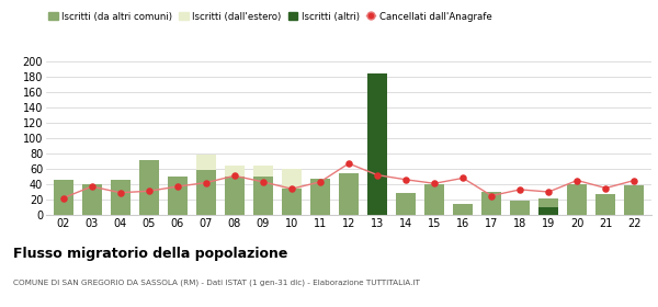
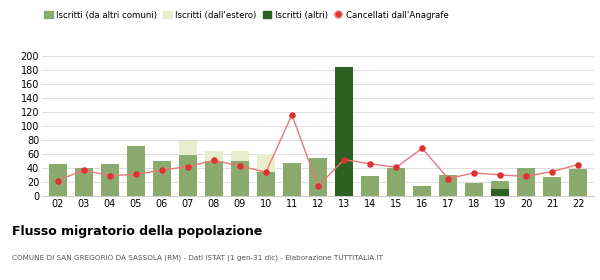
Cancellati dall'Anagrafe/11: 43 -> 116
Cancellati dall'Anagrafe/12: 67 -> 14
Cancellati dall'Anagrafe/16: 48 -> 68
Cancellati dall'Anagrafe/20: 45 -> 28
